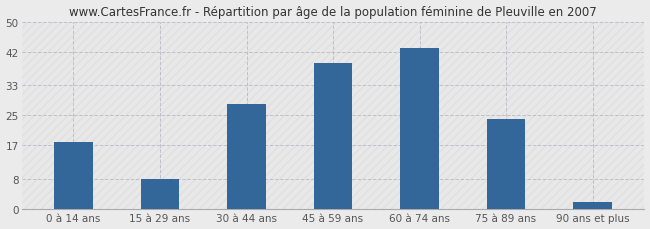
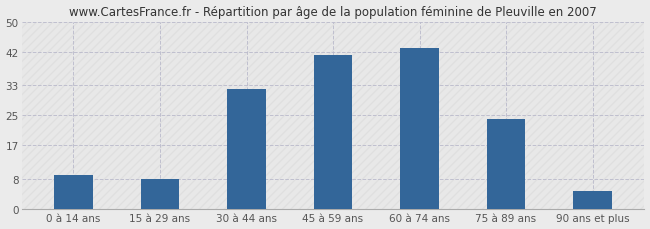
0 à 14 ans: 18 -> 9
30 à 44 ans: 28 -> 32
45 à 59 ans: 39 -> 41
90 ans et plus: 2 -> 5
